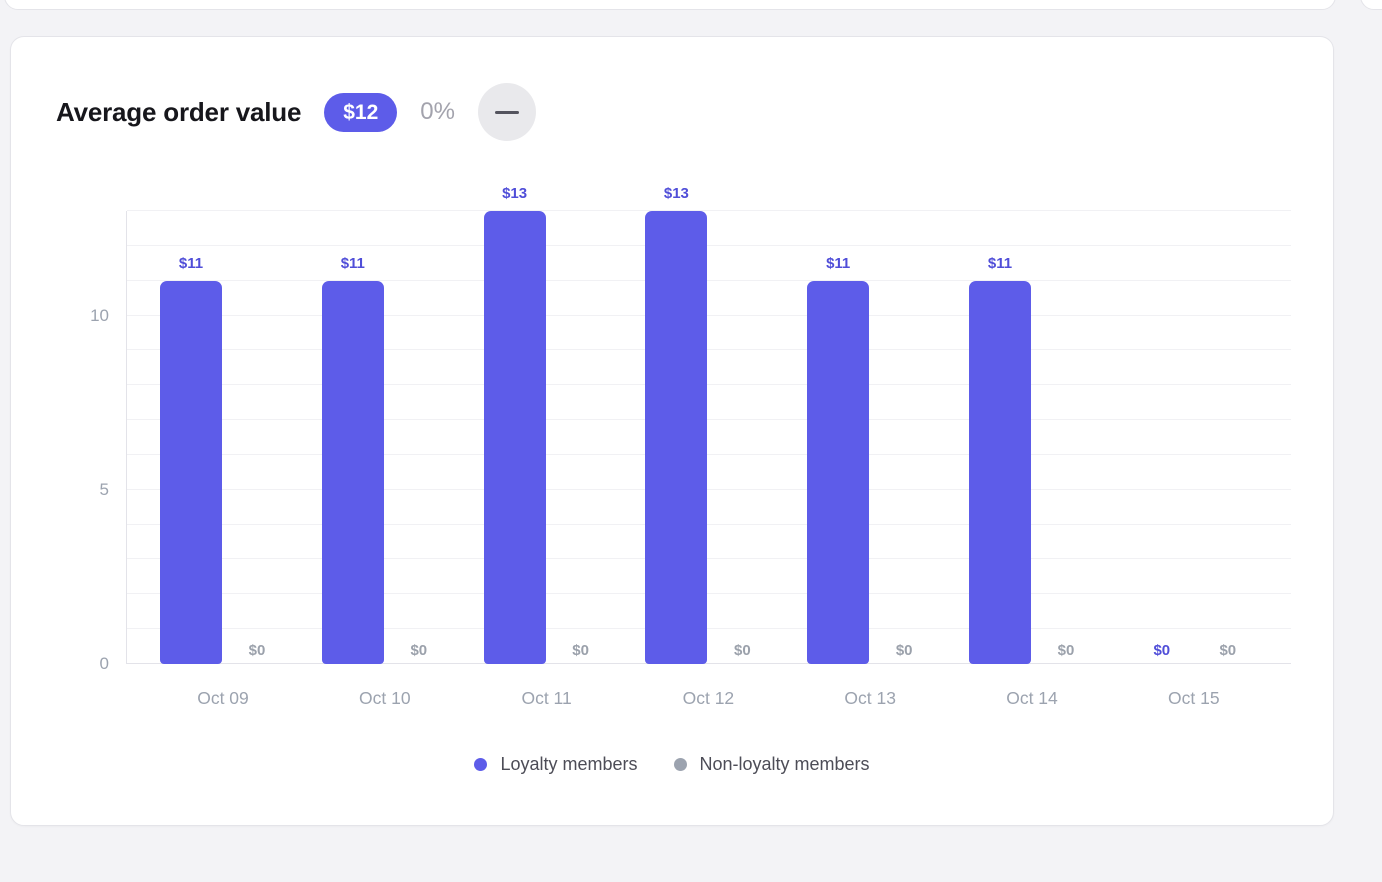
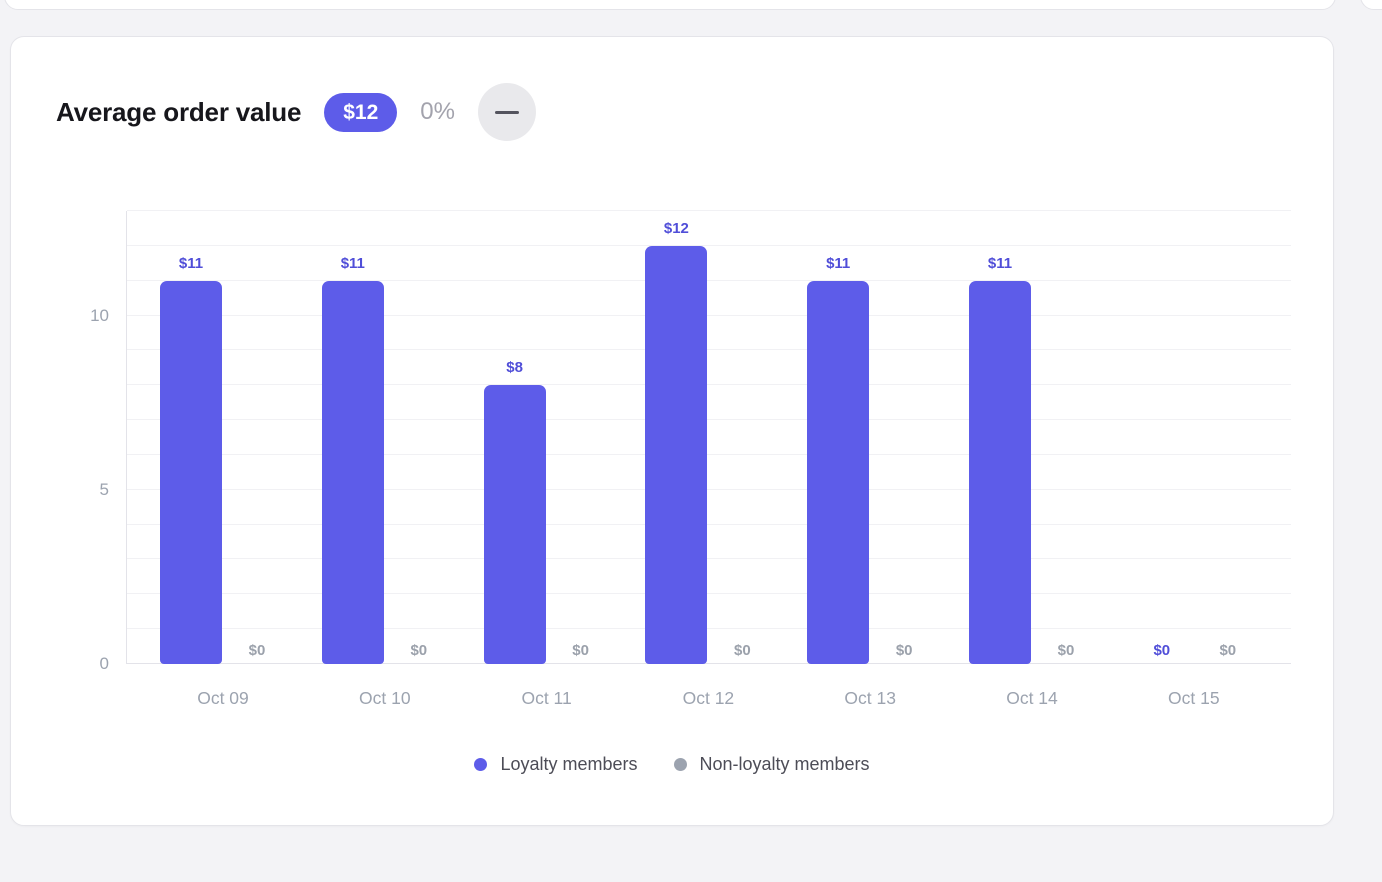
Loyalty members/Oct 11: $13 -> $8
Loyalty members/Oct 12: $13 -> $12
